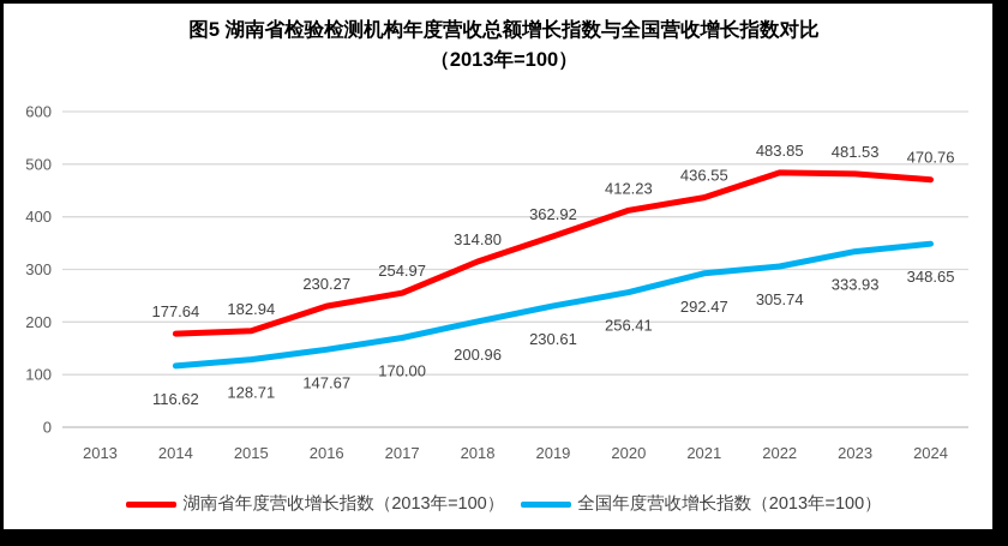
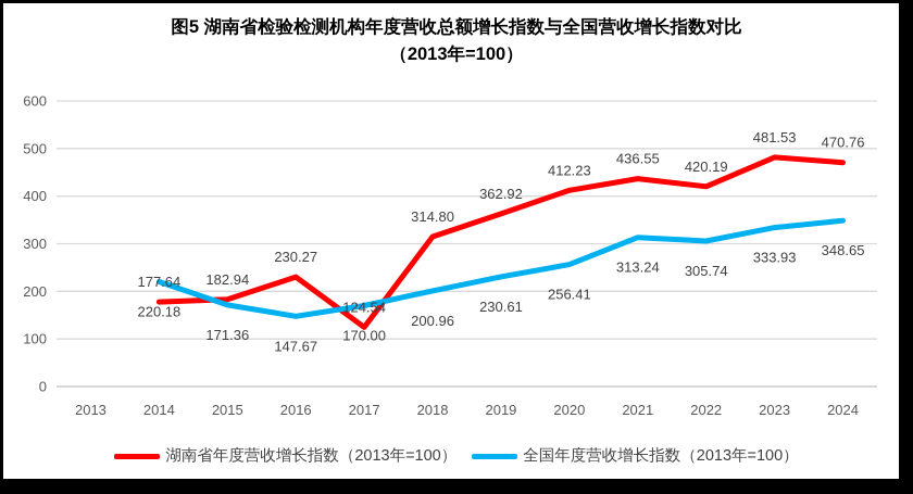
全国年度营收增长指数（2013年=100）/2014: 116.62 -> 220.18
全国年度营收增长指数（2013年=100）/2015: 128.71 -> 171.36
湖南省年度营收增长指数（2013年=100）/2017: 254.97 -> 124.54
全国年度营收增长指数（2013年=100）/2021: 292.47 -> 313.24
湖南省年度营收增长指数（2013年=100）/2022: 483.85 -> 420.19
